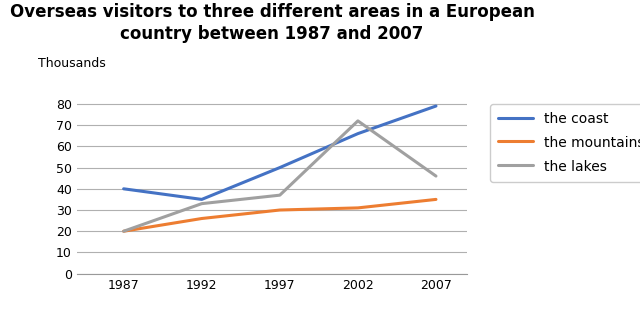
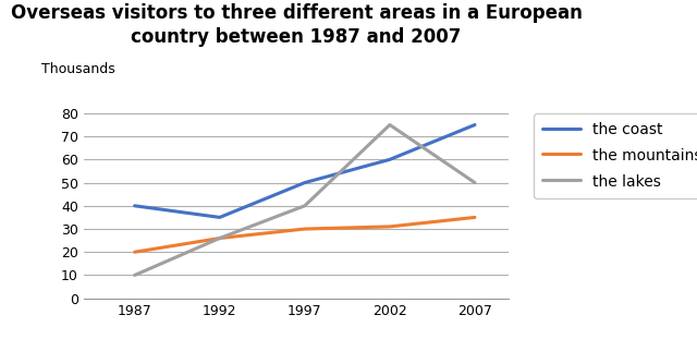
the lakes/1987: 20 -> 10
the lakes/1992: 33 -> 26
the lakes/1997: 37 -> 40
the coast/2002: 66 -> 60
the lakes/2002: 72 -> 75
the coast/2007: 79 -> 75
the lakes/2007: 46 -> 50
